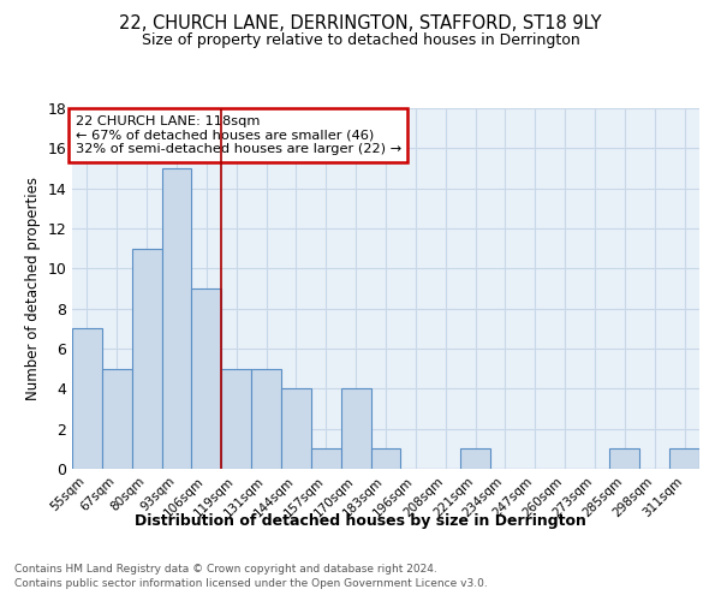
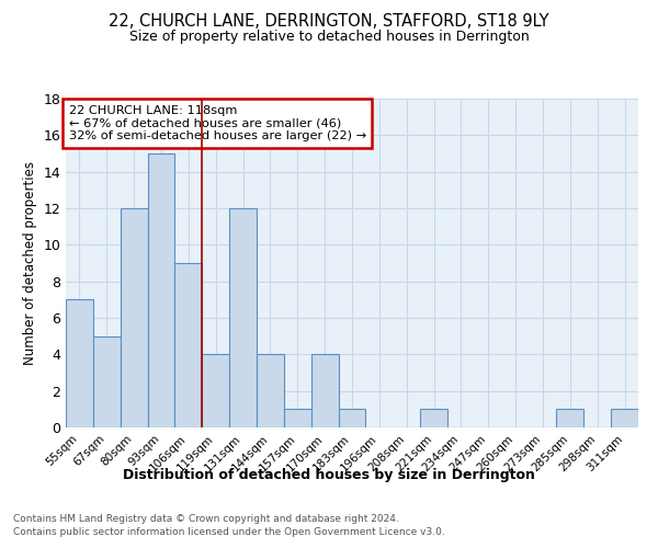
80sqm: 11 -> 12
119sqm: 5 -> 4
131sqm: 5 -> 12
